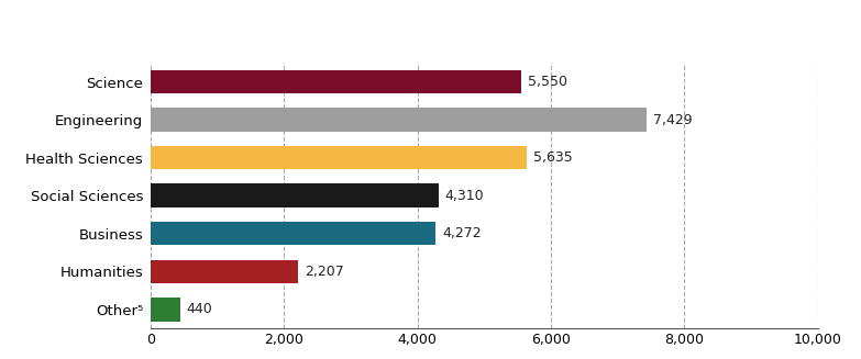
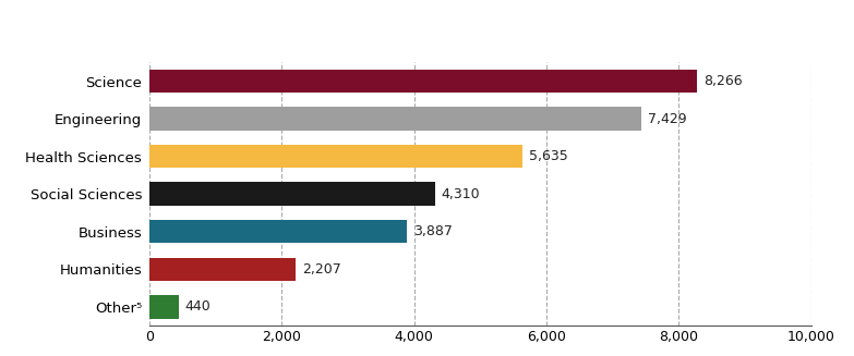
Science: 5,550 -> 8,266
Business: 4,272 -> 3,887
